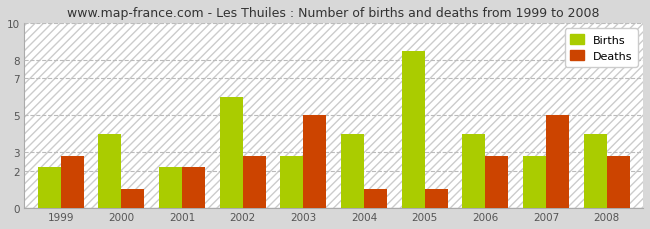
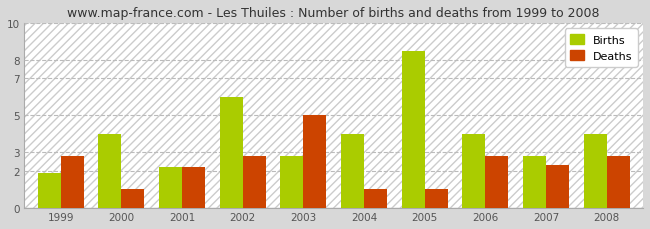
Births/1999: 2.2 -> 1.9
Deaths/2007: 5.0 -> 2.3
